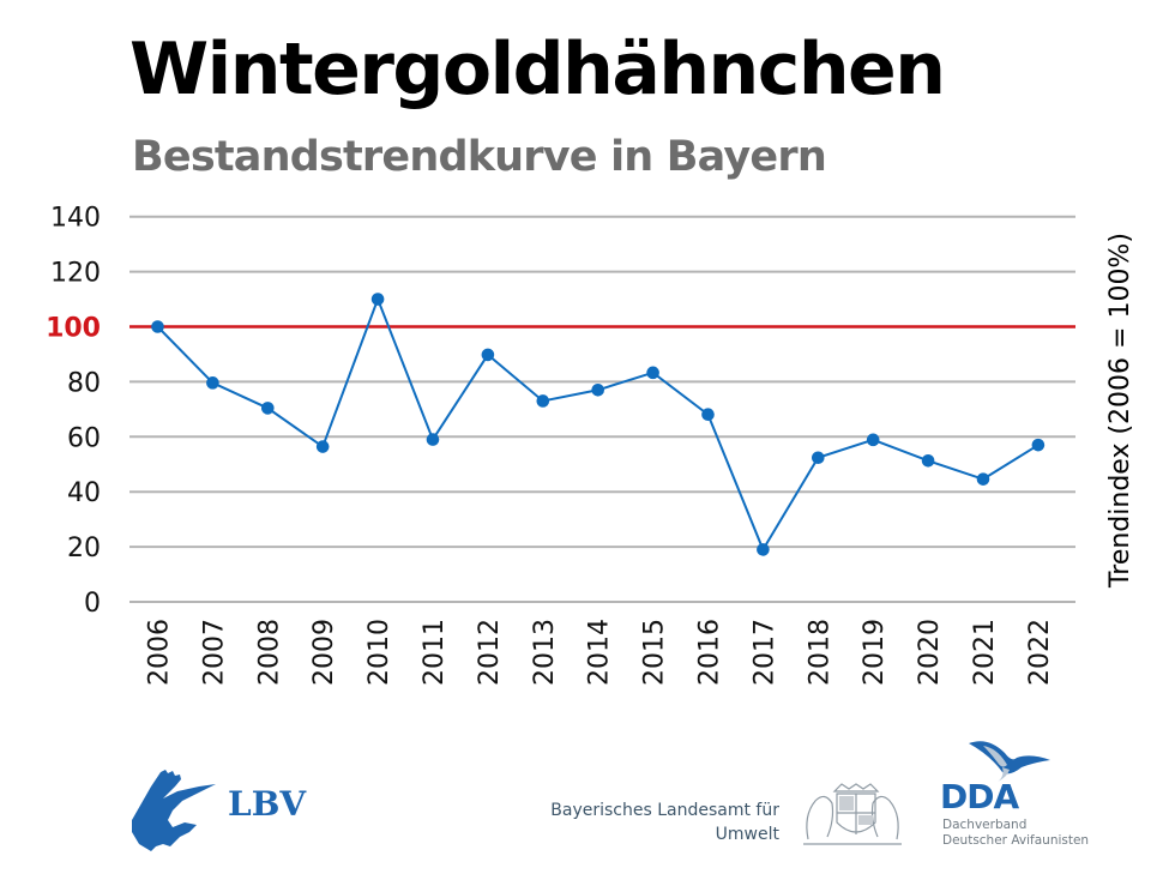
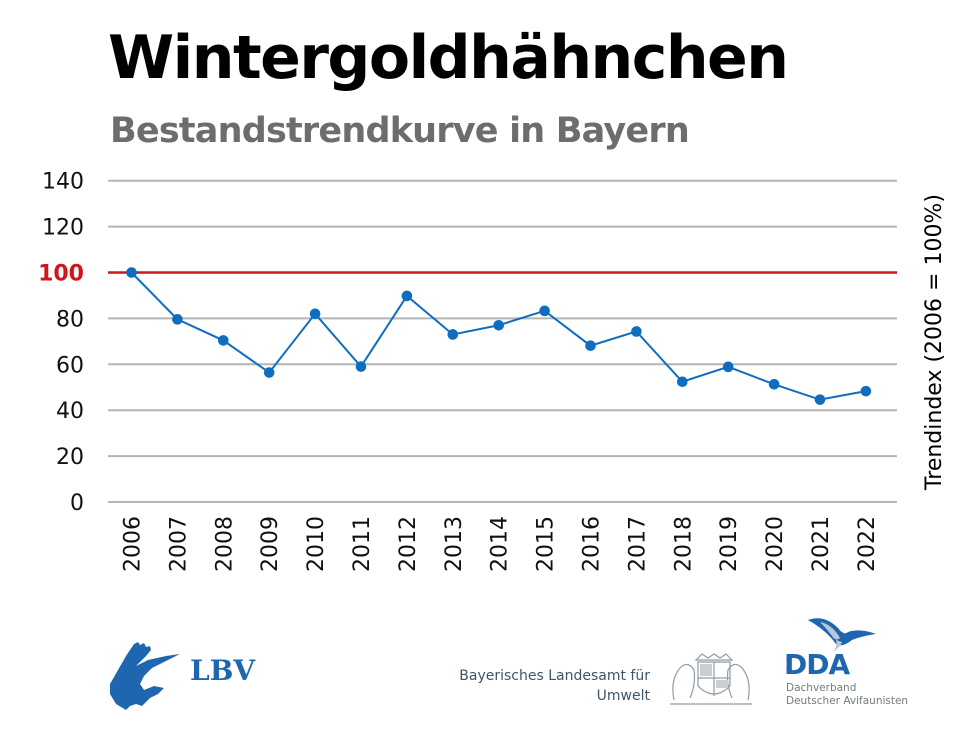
2010: 110 -> 82
2017: 19 -> 74
2022: 57 -> 48
